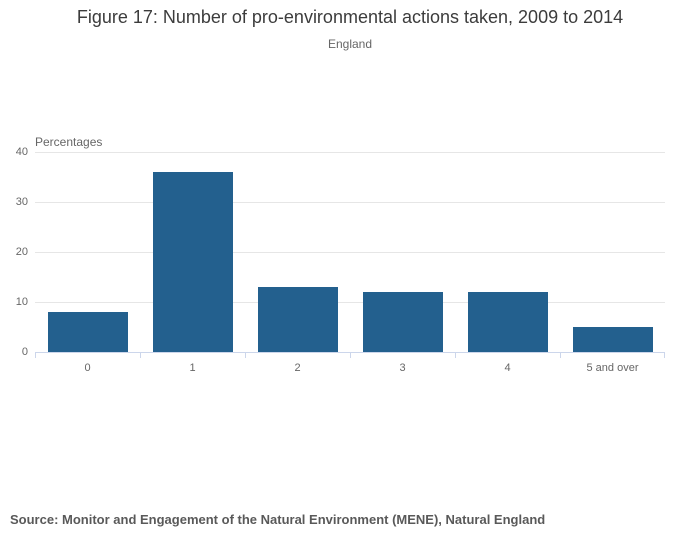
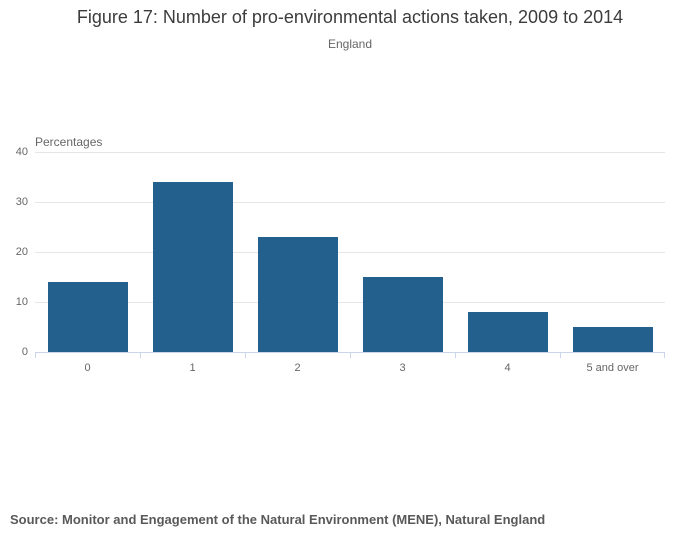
0: 8 -> 14
1: 36 -> 34
2: 13 -> 23
3: 12 -> 15
4: 12 -> 8
